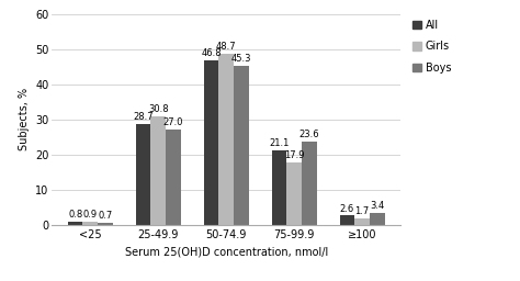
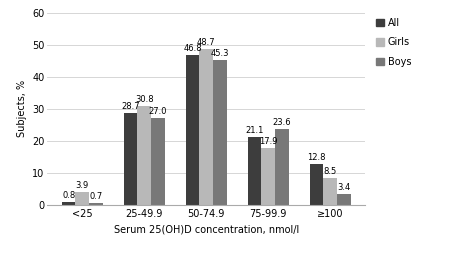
Girls/<25: 0.9 -> 3.9
All/≥100: 2.6 -> 12.8
Girls/≥100: 1.7 -> 8.5
